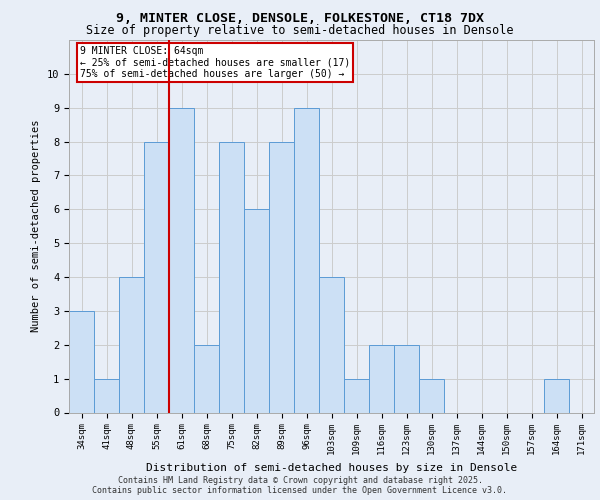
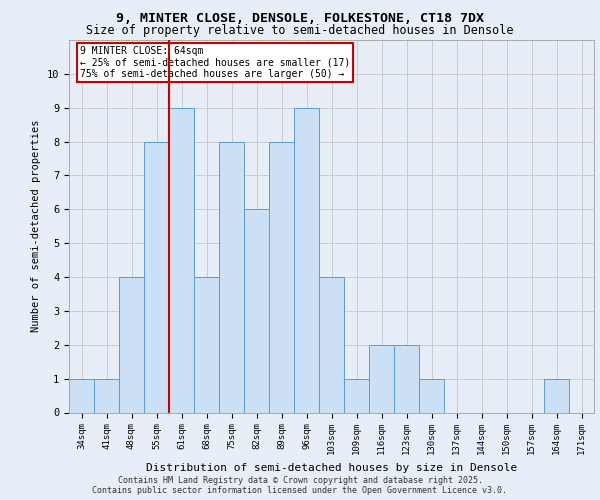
34sqm: 3 -> 1
68sqm: 2 -> 4
